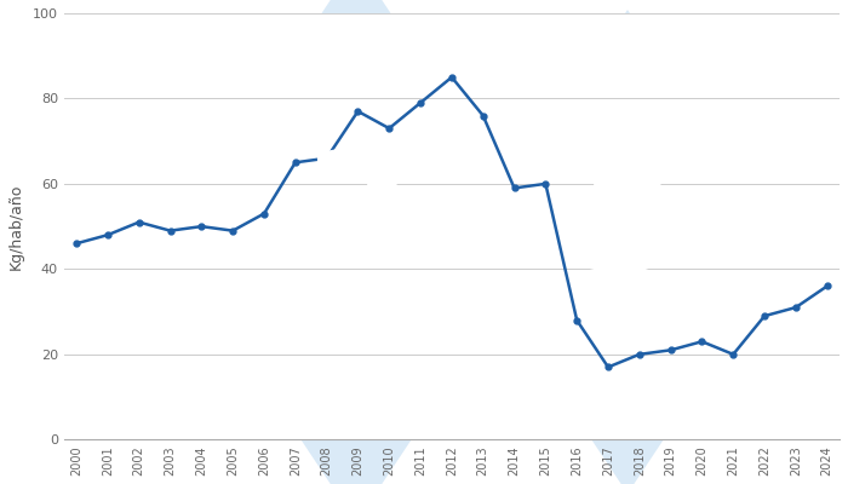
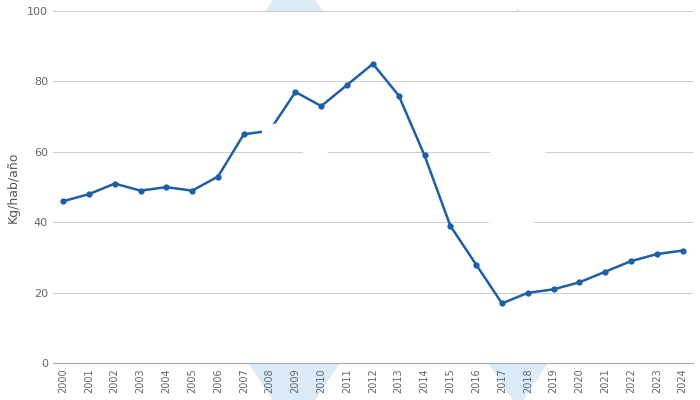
2015: 60 -> 39
2021: 20 -> 26
2024: 36 -> 32
